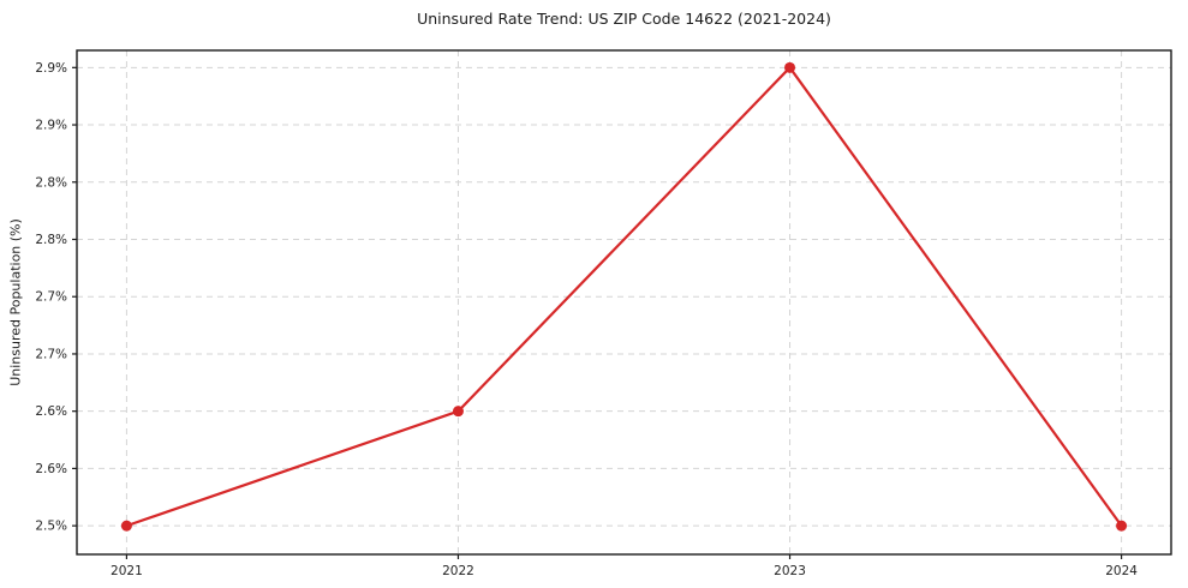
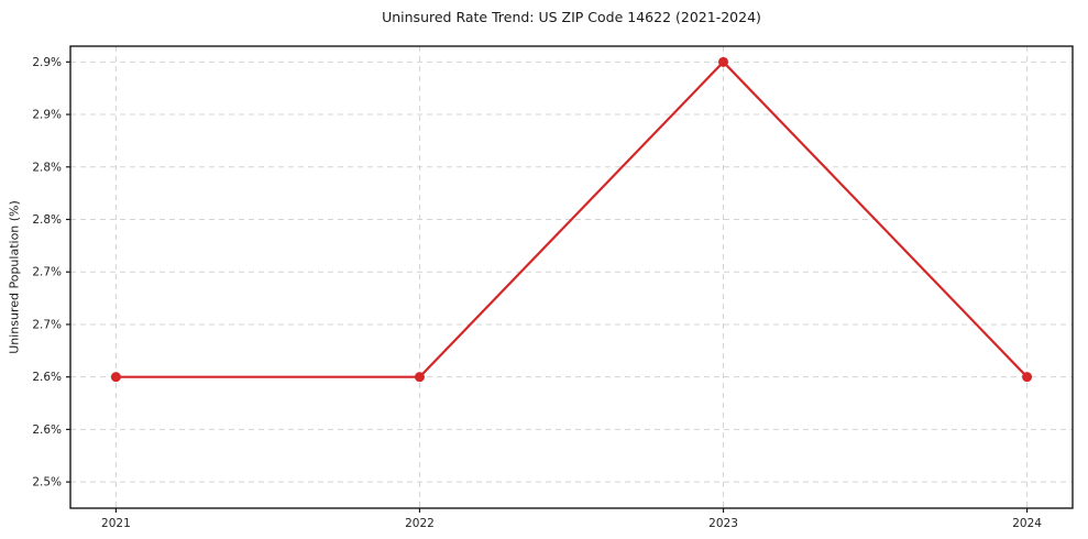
2021: 2.5% -> 2.6%
2024: 2.5% -> 2.6%
